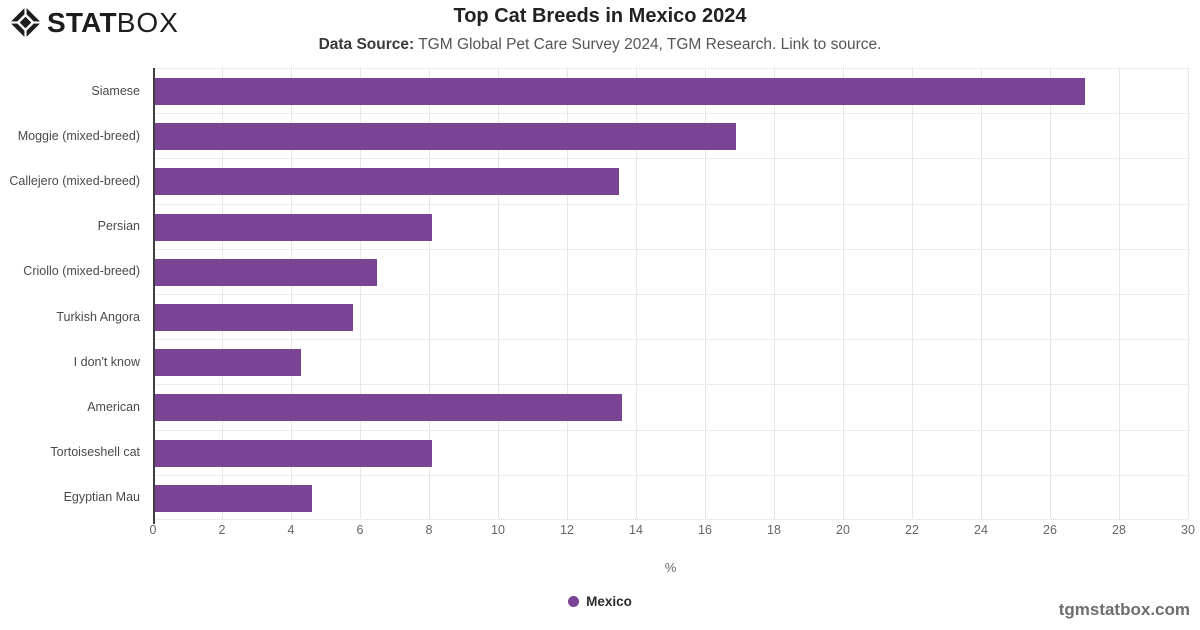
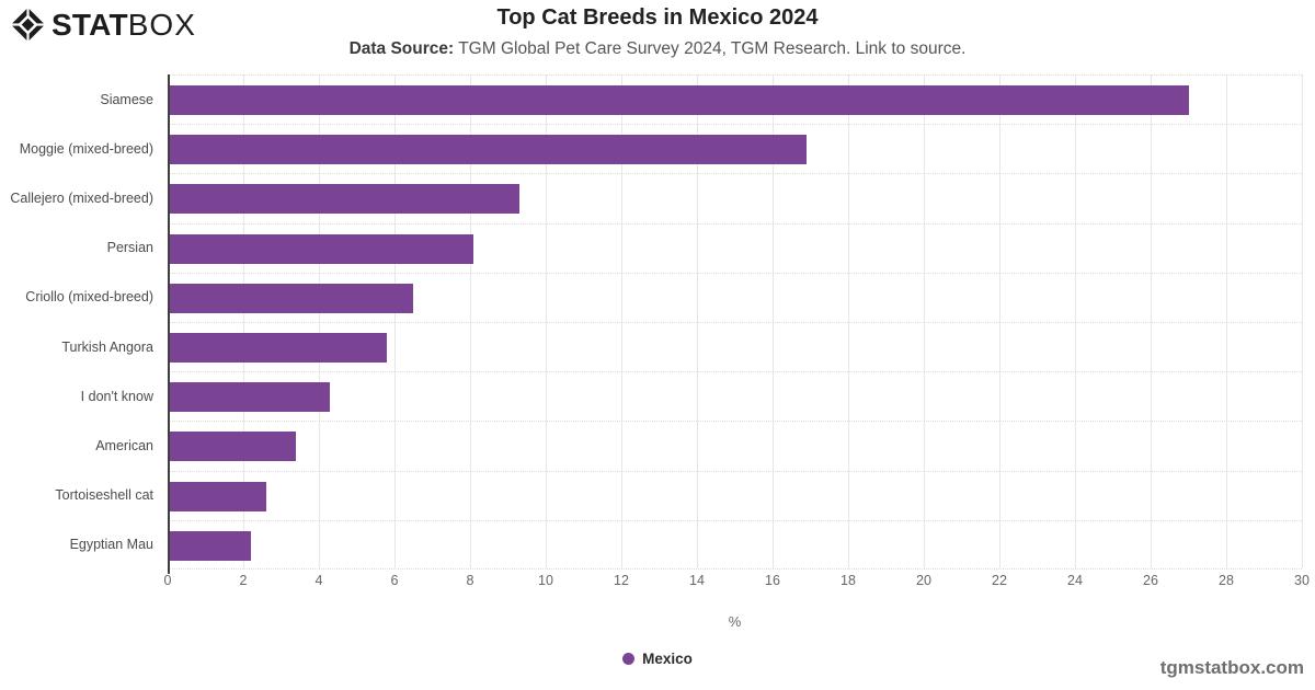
Callejero (mixed-breed): 13.5 -> 9.3
American: 13.6 -> 3.4
Tortoiseshell cat: 8.1 -> 2.6
Egyptian Mau: 4.6 -> 2.2
